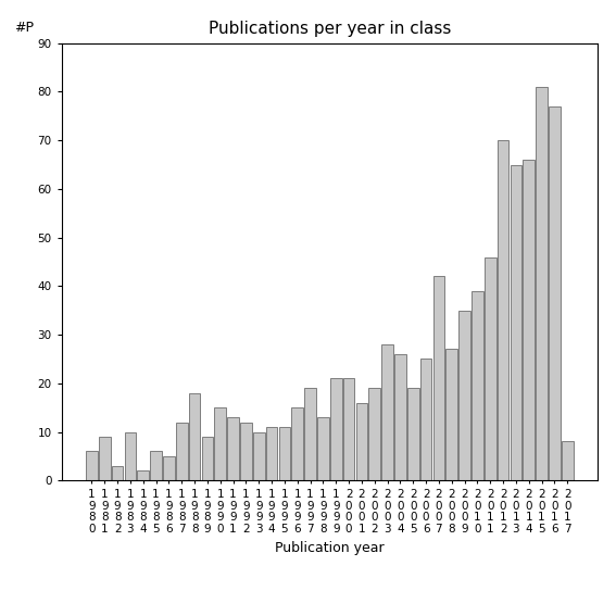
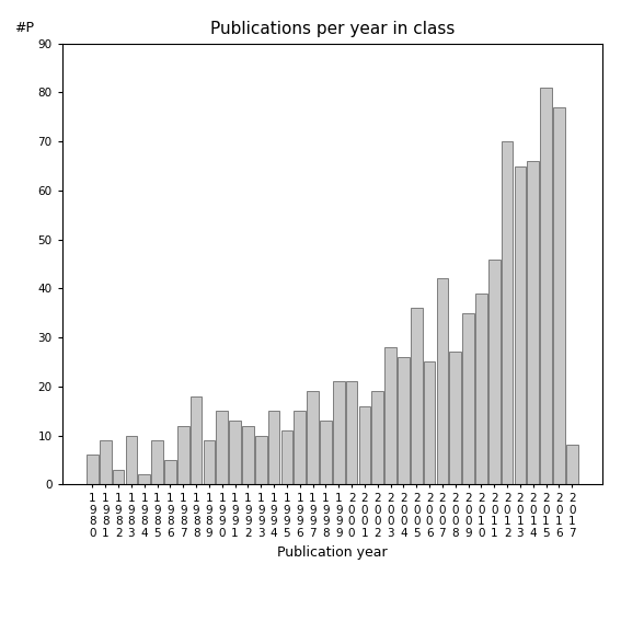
1 9 8 5: 6 -> 9
1 9 9 4: 11 -> 15
2 0 0 5: 19 -> 36
